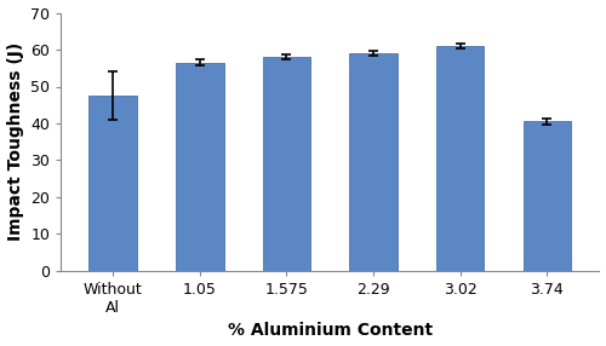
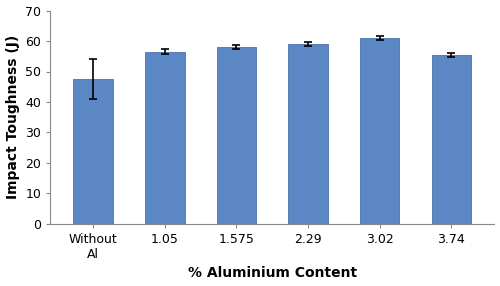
3.74: 40.5 -> 55.5
